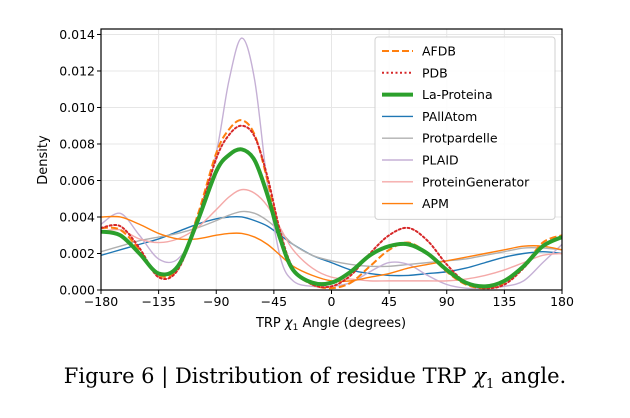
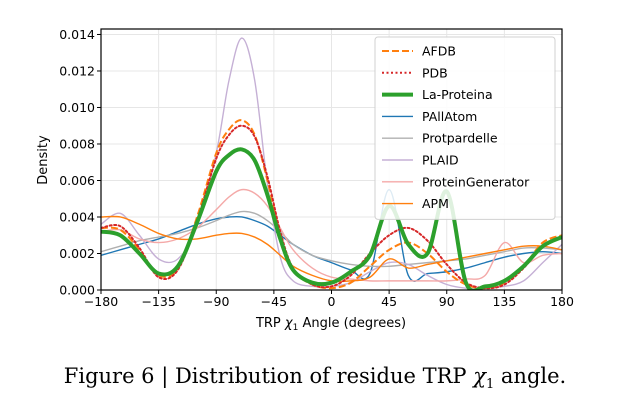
PAllAtom/45: 0.0008 -> 0.0055
APM/45: 0.0009 -> 0.0017
La-Proteina/45: 0.0024 -> 0.0046
La-Proteina/90: 0.0011 -> 0.0054
ProteinGenerator/135: 0.0011 -> 0.0026
